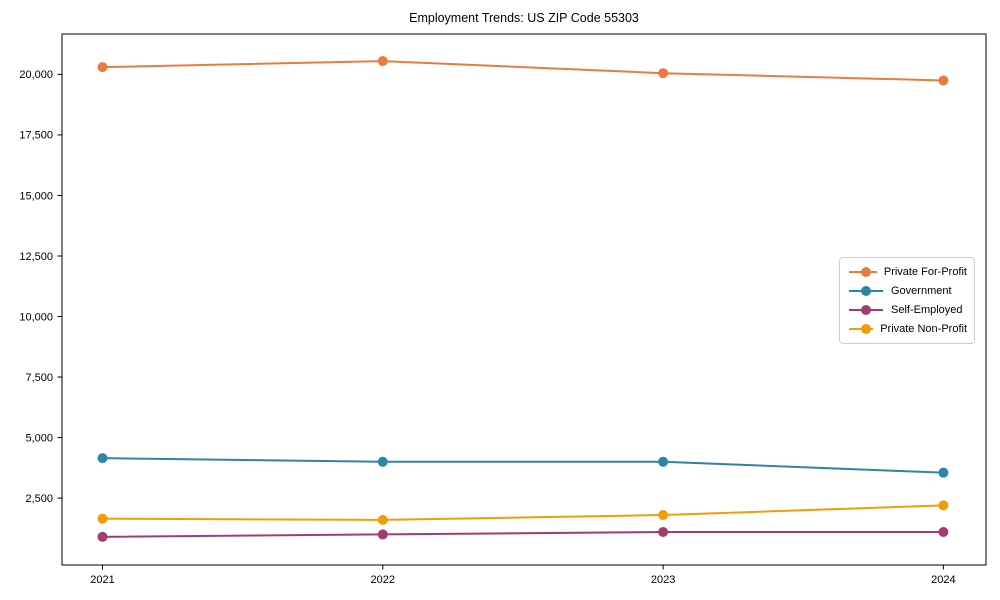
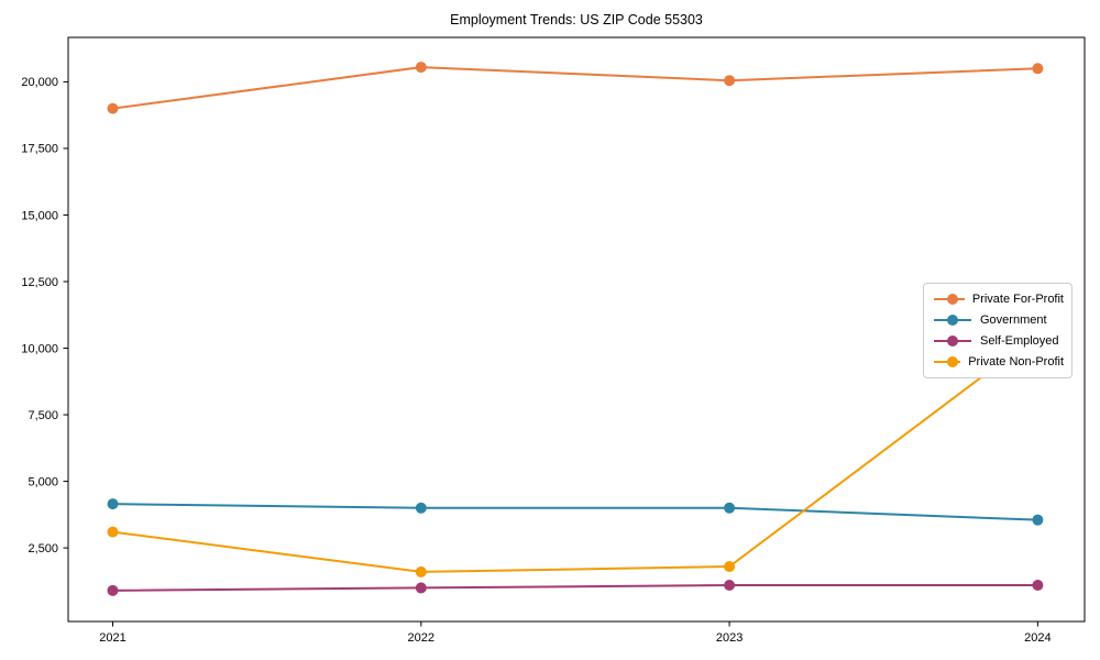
Private For-Profit/2021: 20300 -> 19000
Private Non-Profit/2021: 1600 -> 3100
Private For-Profit/2024: 19800 -> 20500
Private Non-Profit/2024: 2200 -> 10500
